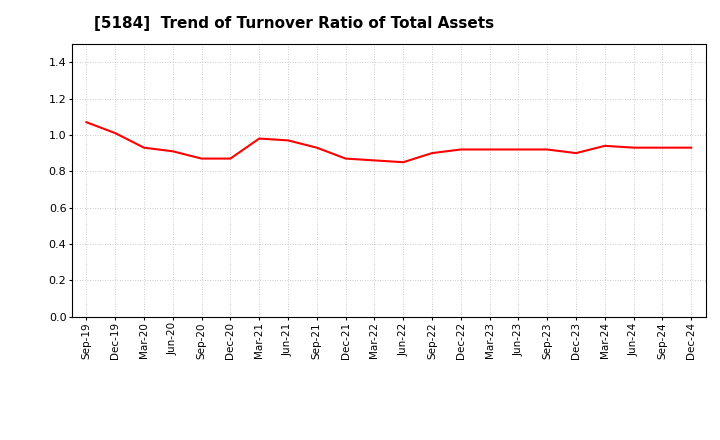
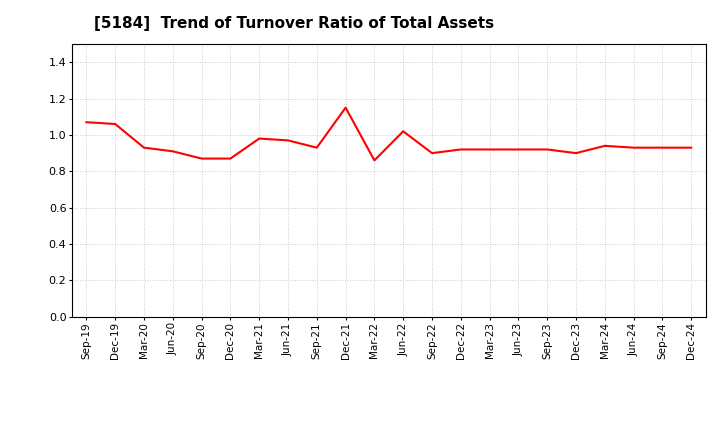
Dec-19: 1.01 -> 1.06
Dec-21: 0.87 -> 1.15
Jun-22: 0.85 -> 1.02
